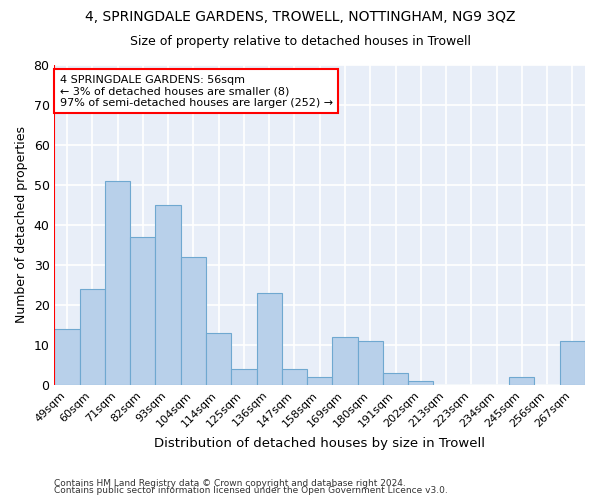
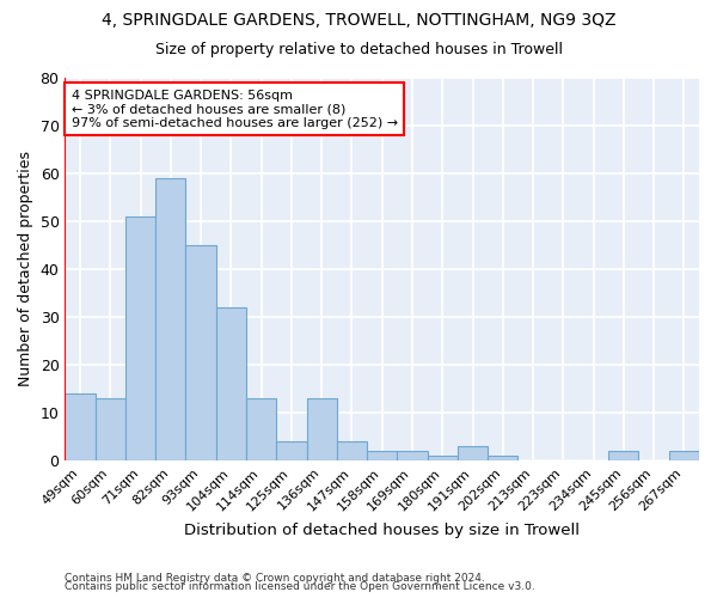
60sqm: 24 -> 13
82sqm: 37 -> 59
136sqm: 23 -> 13
169sqm: 12 -> 2
180sqm: 11 -> 1
267sqm: 11 -> 2
